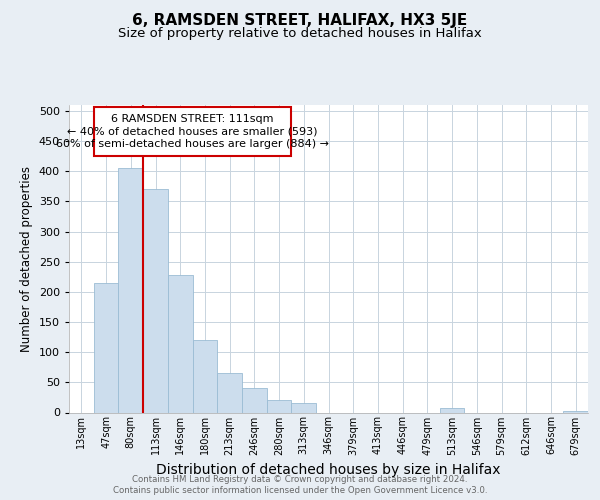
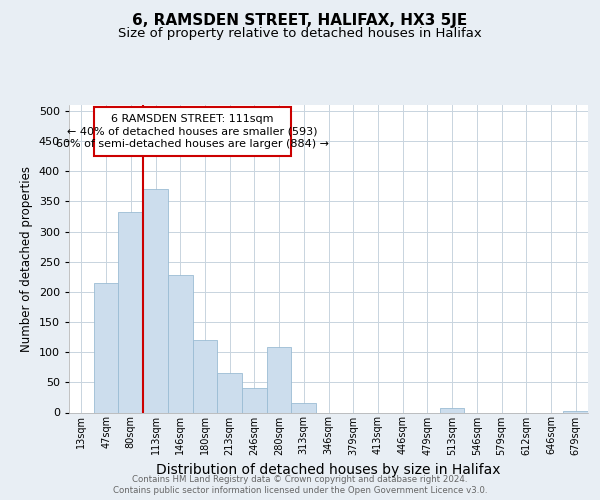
80sqm: 405 -> 332
280sqm: 20 -> 108
